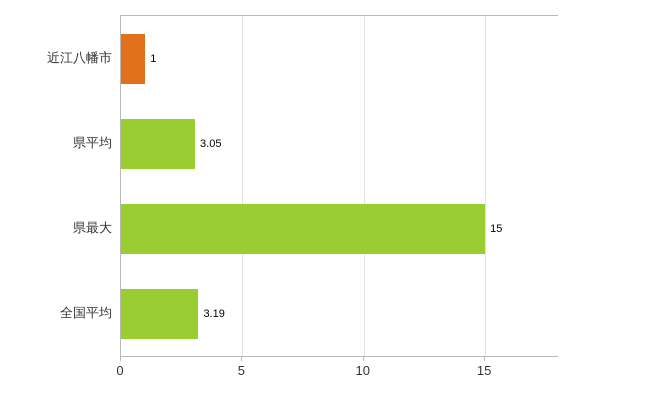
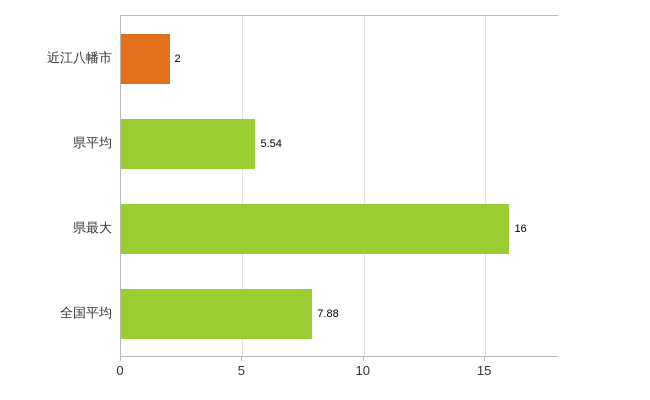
近江八幡市: 1 -> 2
県平均: 3.05 -> 5.54
県最大: 15 -> 16
全国平均: 3.19 -> 7.88
